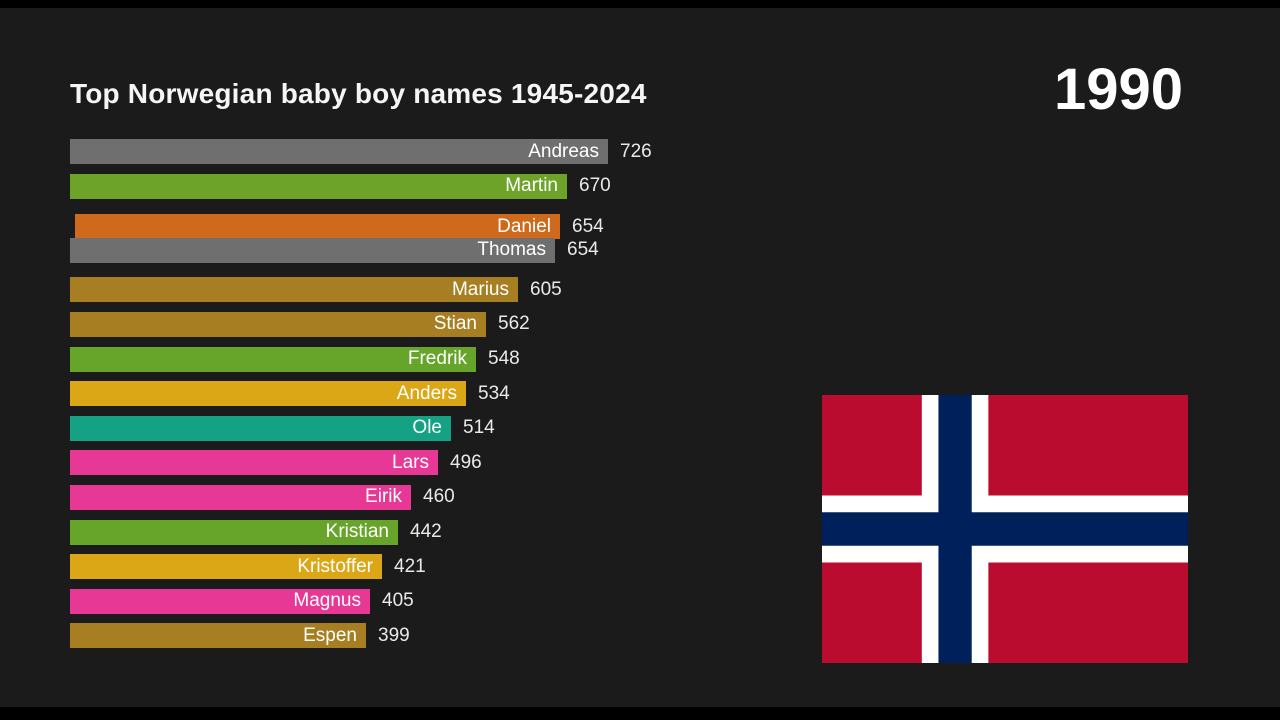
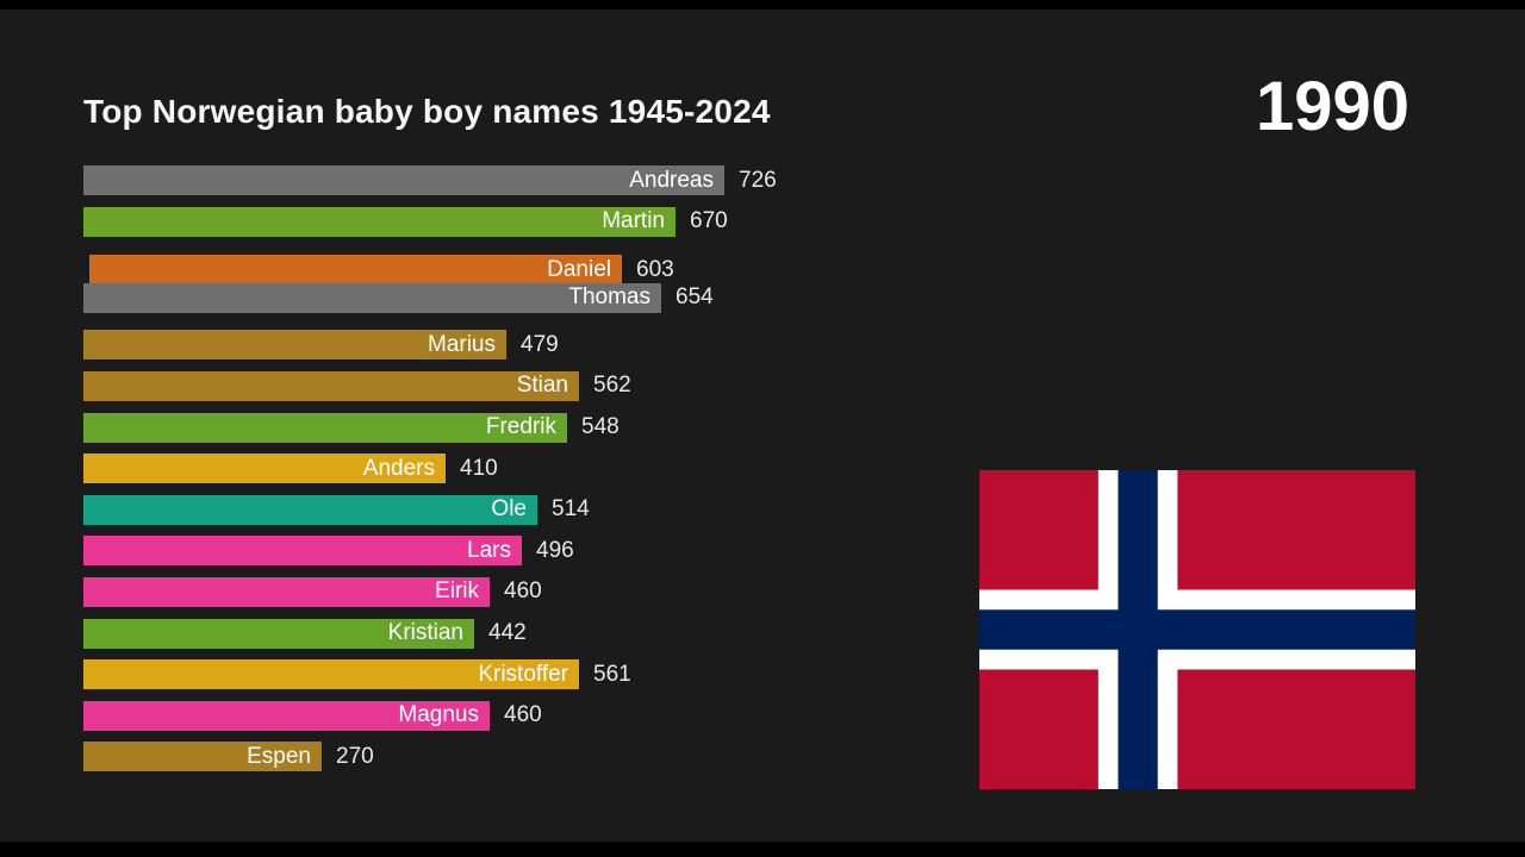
Daniel: 654 -> 603
Marius: 605 -> 479
Anders: 534 -> 410
Kristoffer: 421 -> 561
Magnus: 405 -> 460
Espen: 399 -> 270
